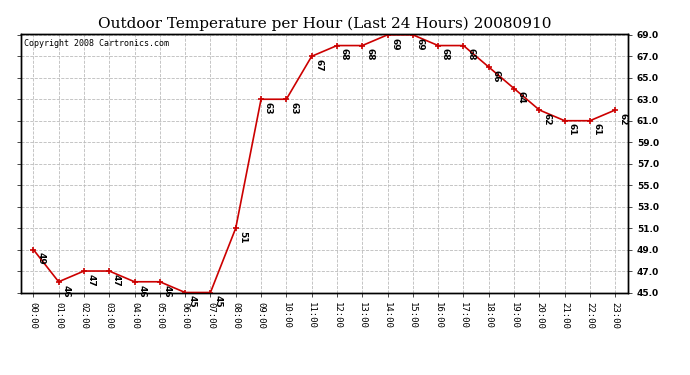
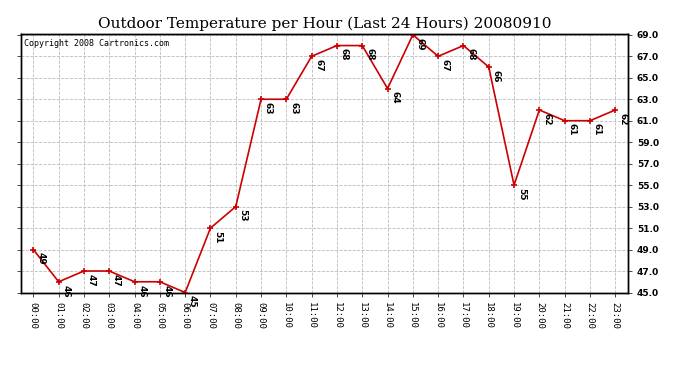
07:00: 45 -> 51
08:00: 51 -> 53
14:00: 69 -> 64
16:00: 68 -> 67
19:00: 64 -> 55
